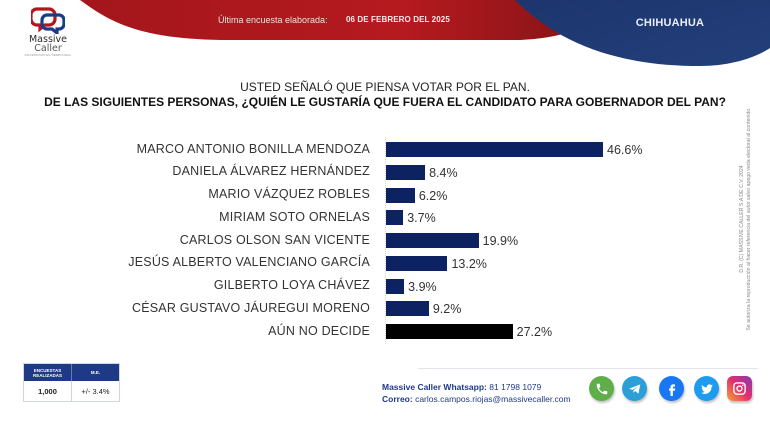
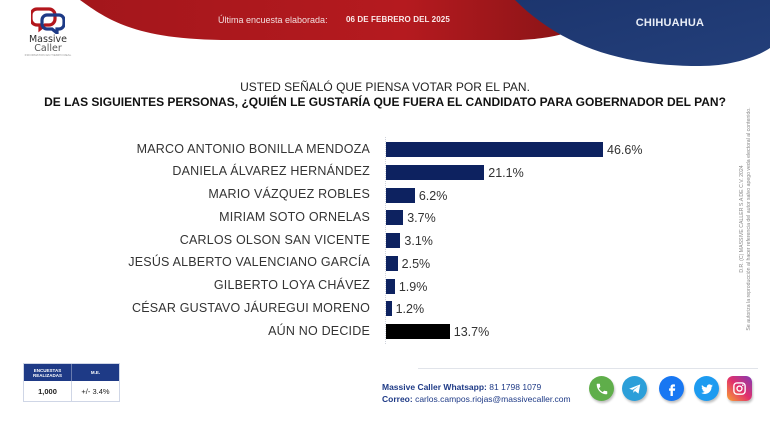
DANIELA ÁLVAREZ HERNÁNDEZ: 8.4% -> 21.1%
CARLOS OLSON SAN VICENTE: 19.9% -> 3.1%
JESÚS ALBERTO VALENCIANO GARCÍA: 13.2% -> 2.5%
GILBERTO LOYA CHÁVEZ: 3.9% -> 1.9%
CÉSAR GUSTAVO JÁUREGUI MORENO: 9.2% -> 1.2%
AÚN NO DECIDE: 27.2% -> 13.7%
